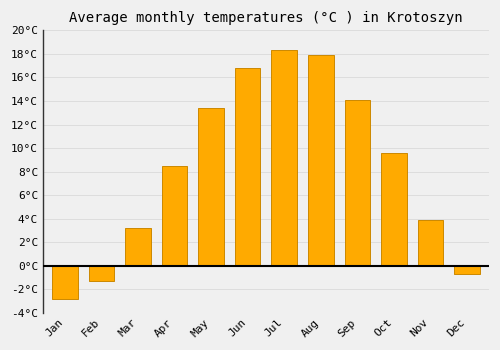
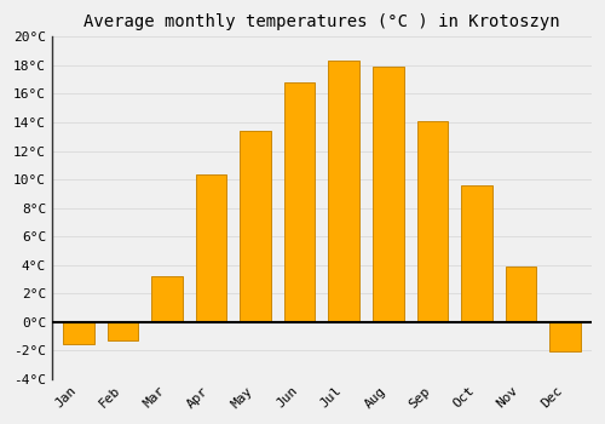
Jan: -2.8°C -> -1.6°C
Apr: 8.5°C -> 10.3°C
Dec: -0.7°C -> -2.1°C
